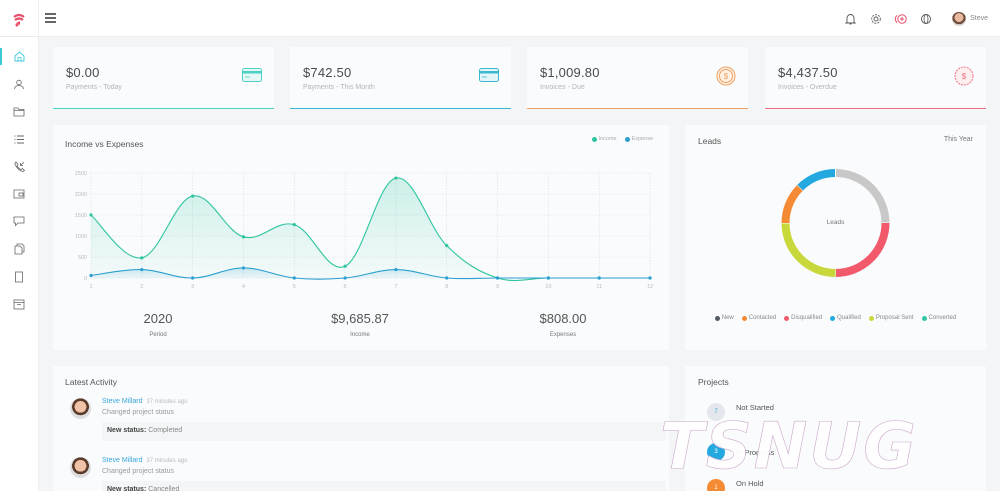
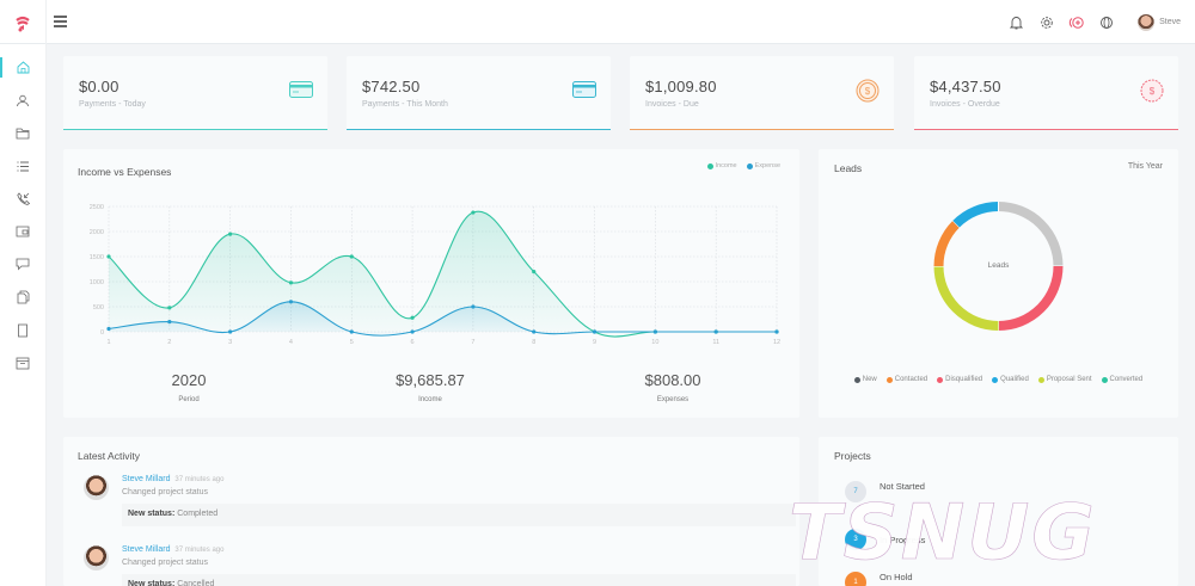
Expense/4: 200 -> 600
Income/5: 1300 -> 1500
Expense/7: 200 -> 500
Income/8: 800 -> 1200
